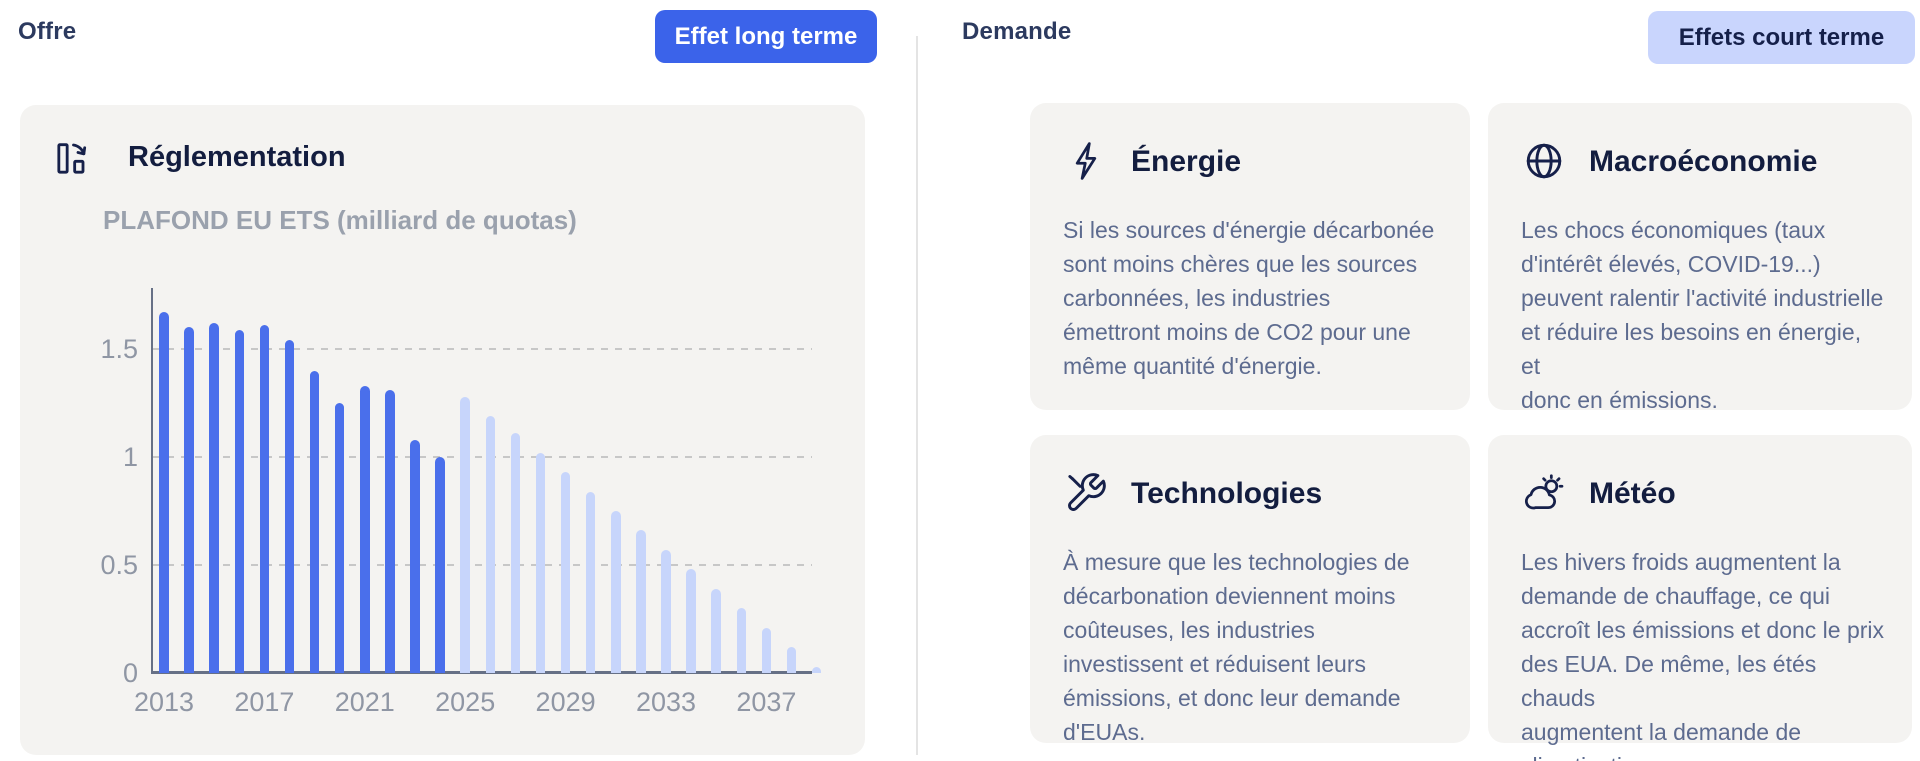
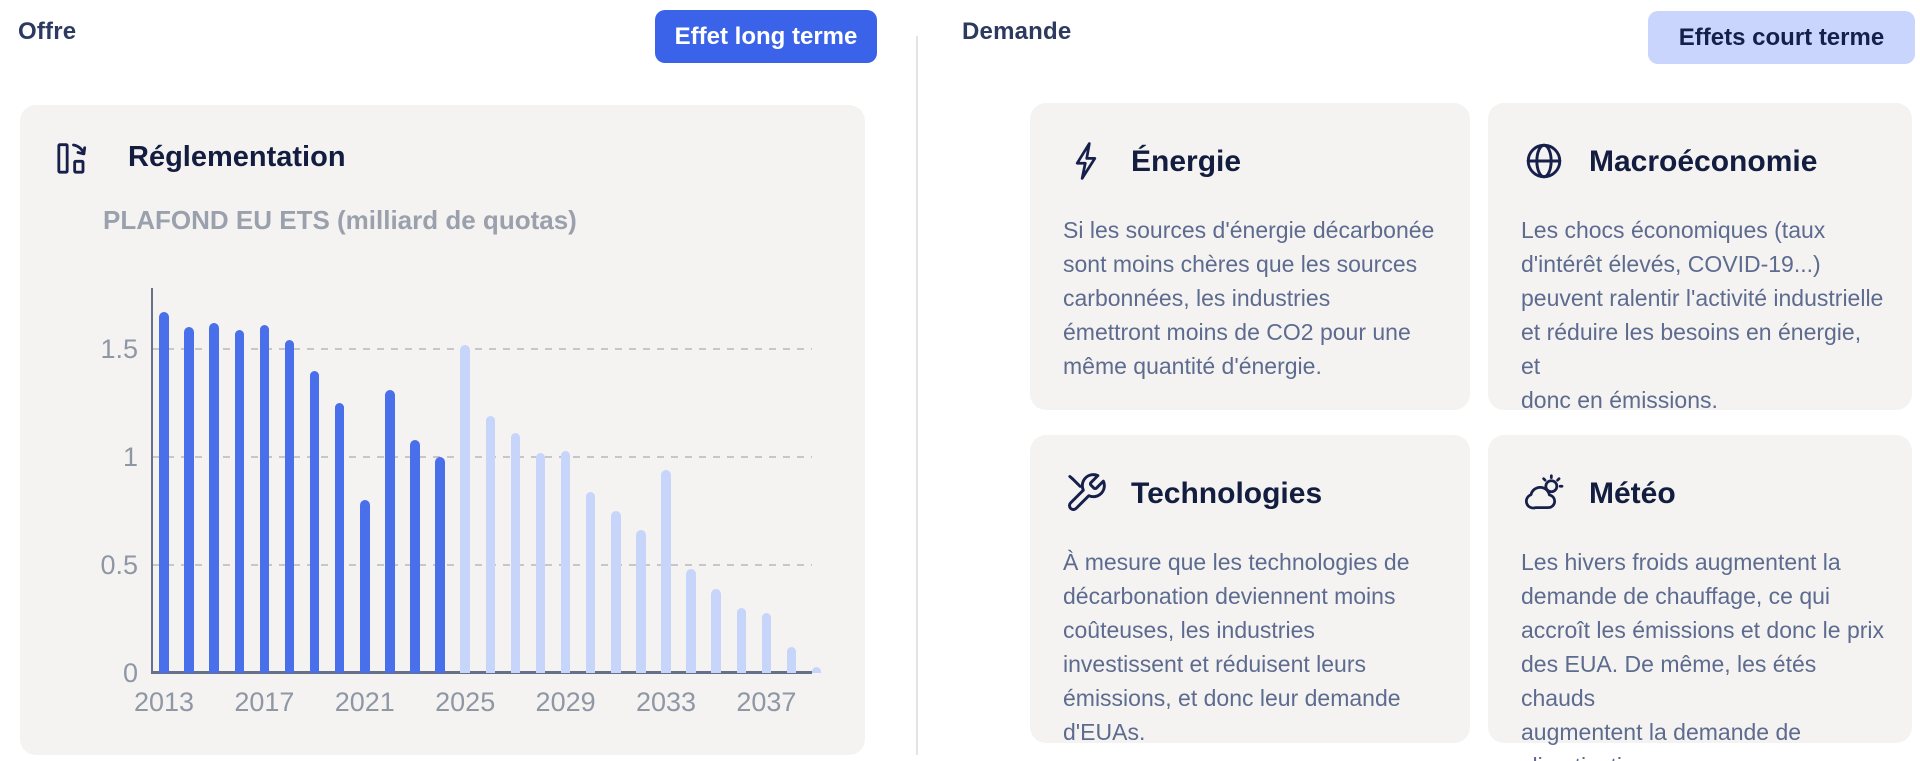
2021: 1.33 -> 0.80
2025: 1.28 -> 1.52
2029: 0.93 -> 1.03
2033: 0.57 -> 0.94
2037: 0.21 -> 0.28
